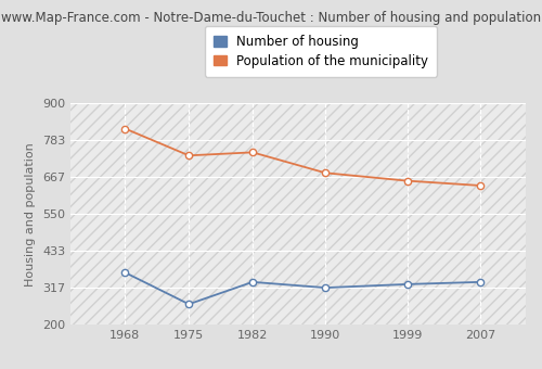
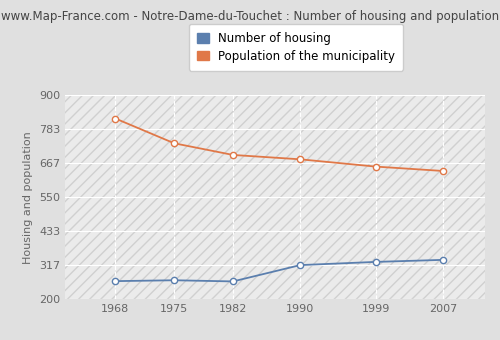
Number of housing/1968: 365 -> 262
Number of housing/1982: 335 -> 261
Population of the municipality/1982: 745 -> 695
